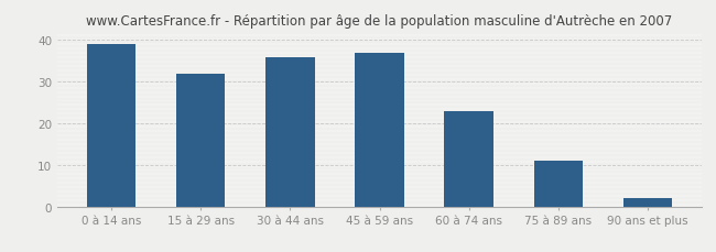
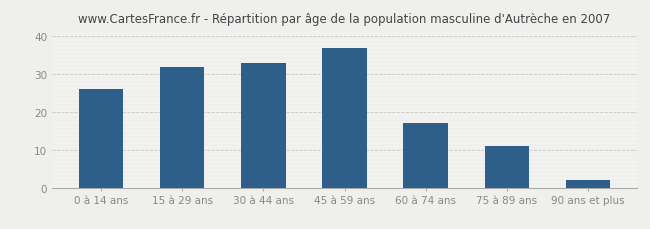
0 à 14 ans: 39 -> 26
30 à 44 ans: 36 -> 33
60 à 74 ans: 23 -> 17
